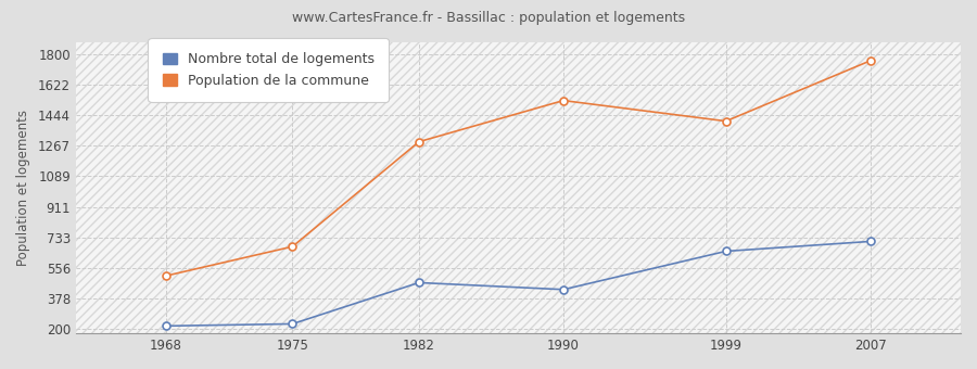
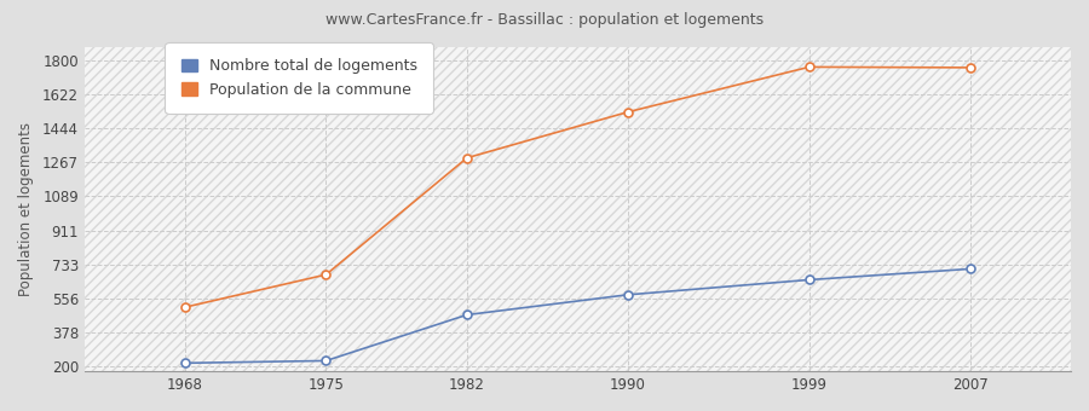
Nombre total de logements/1990: 430 -> 580
Population de la commune/1999: 1410 -> 1760
